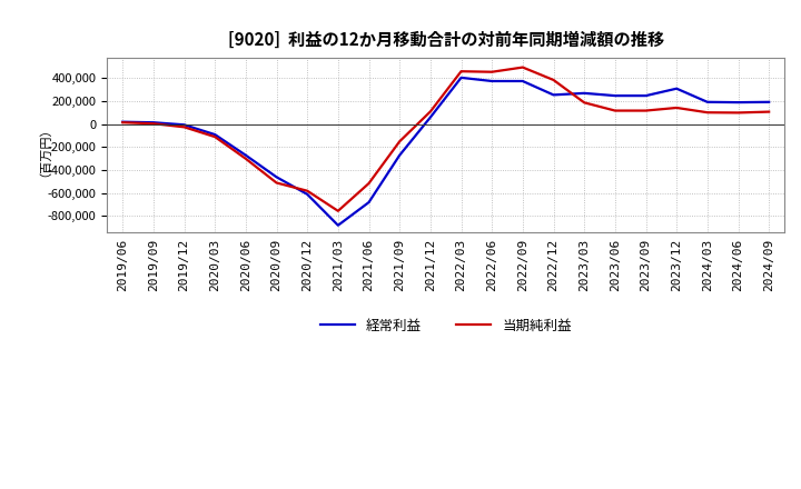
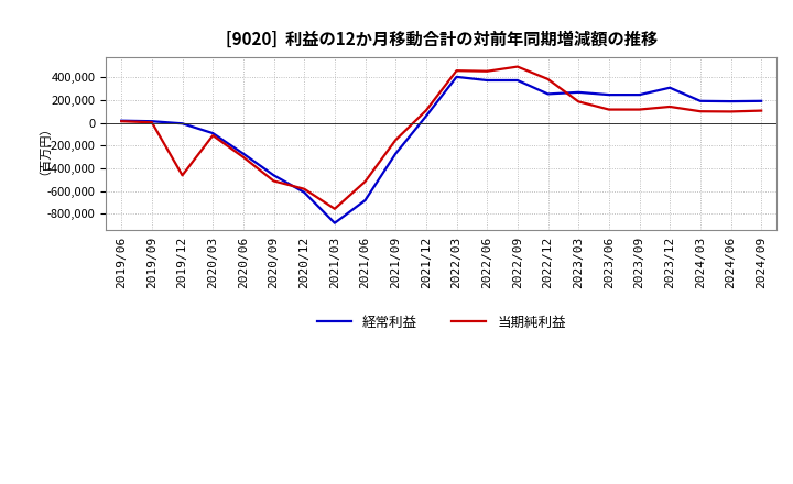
当期純利益/2019/12: -20,000 -> -460,000
